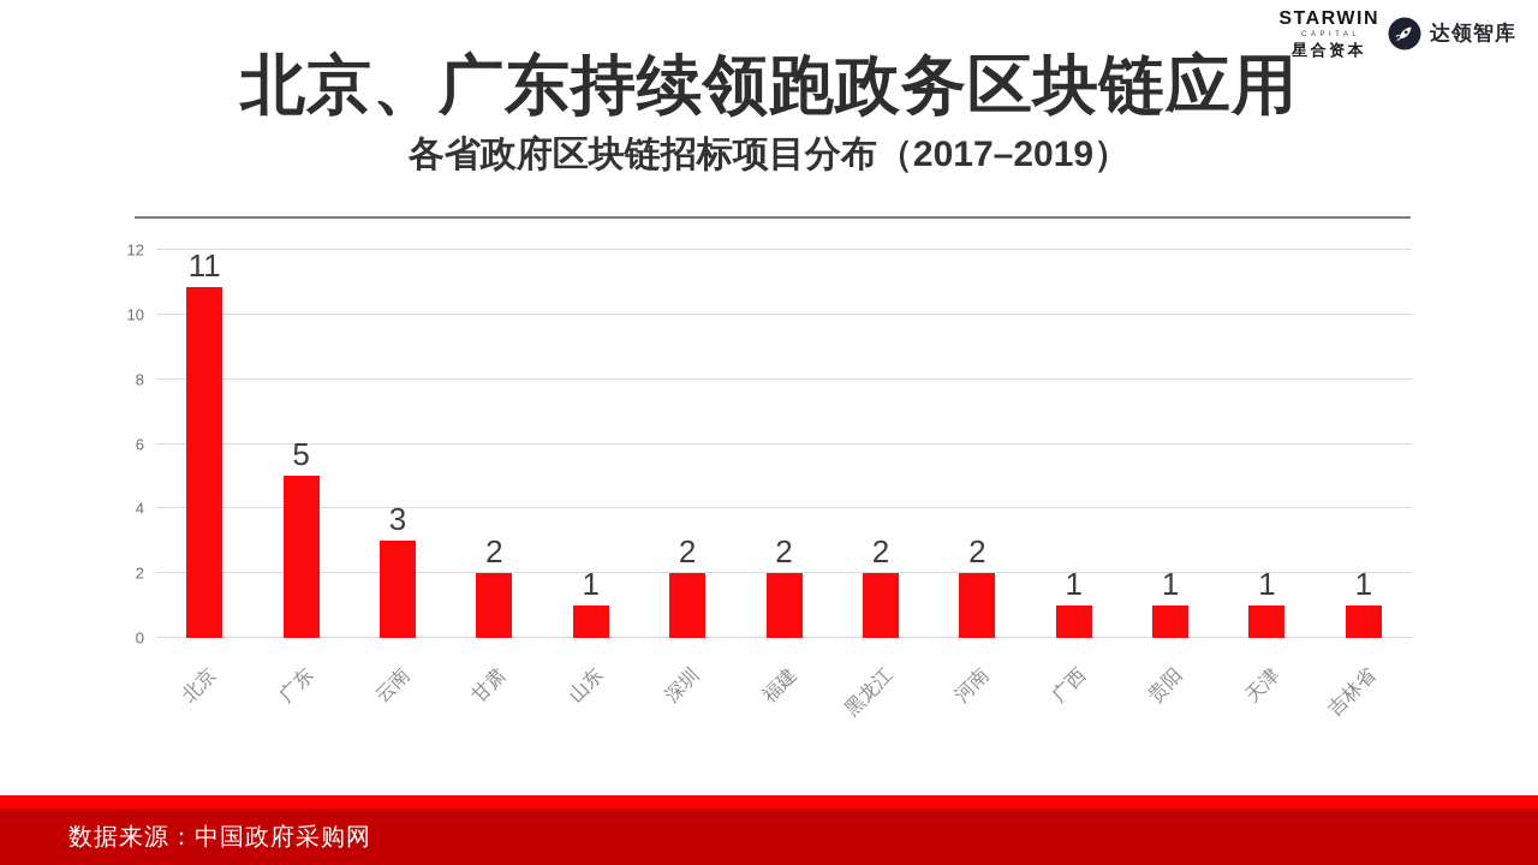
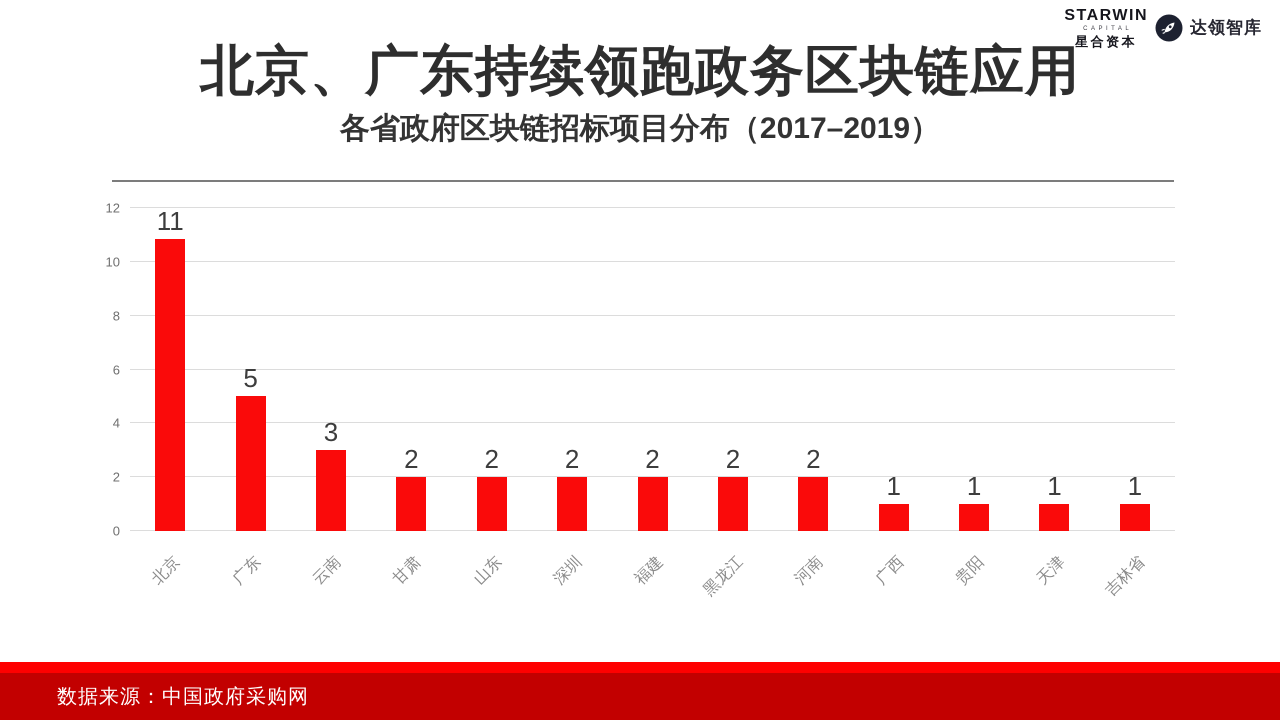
山东: 1 -> 2
